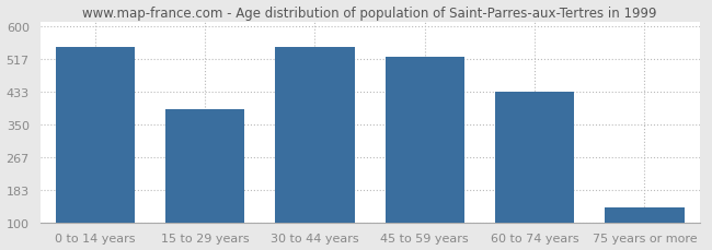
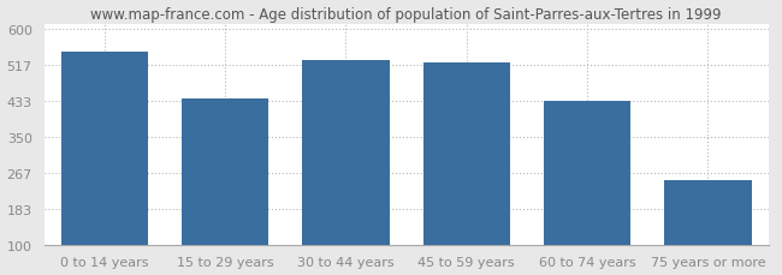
15 to 29 years: 388 -> 440
30 to 44 years: 549 -> 530
75 years or more: 138 -> 250
